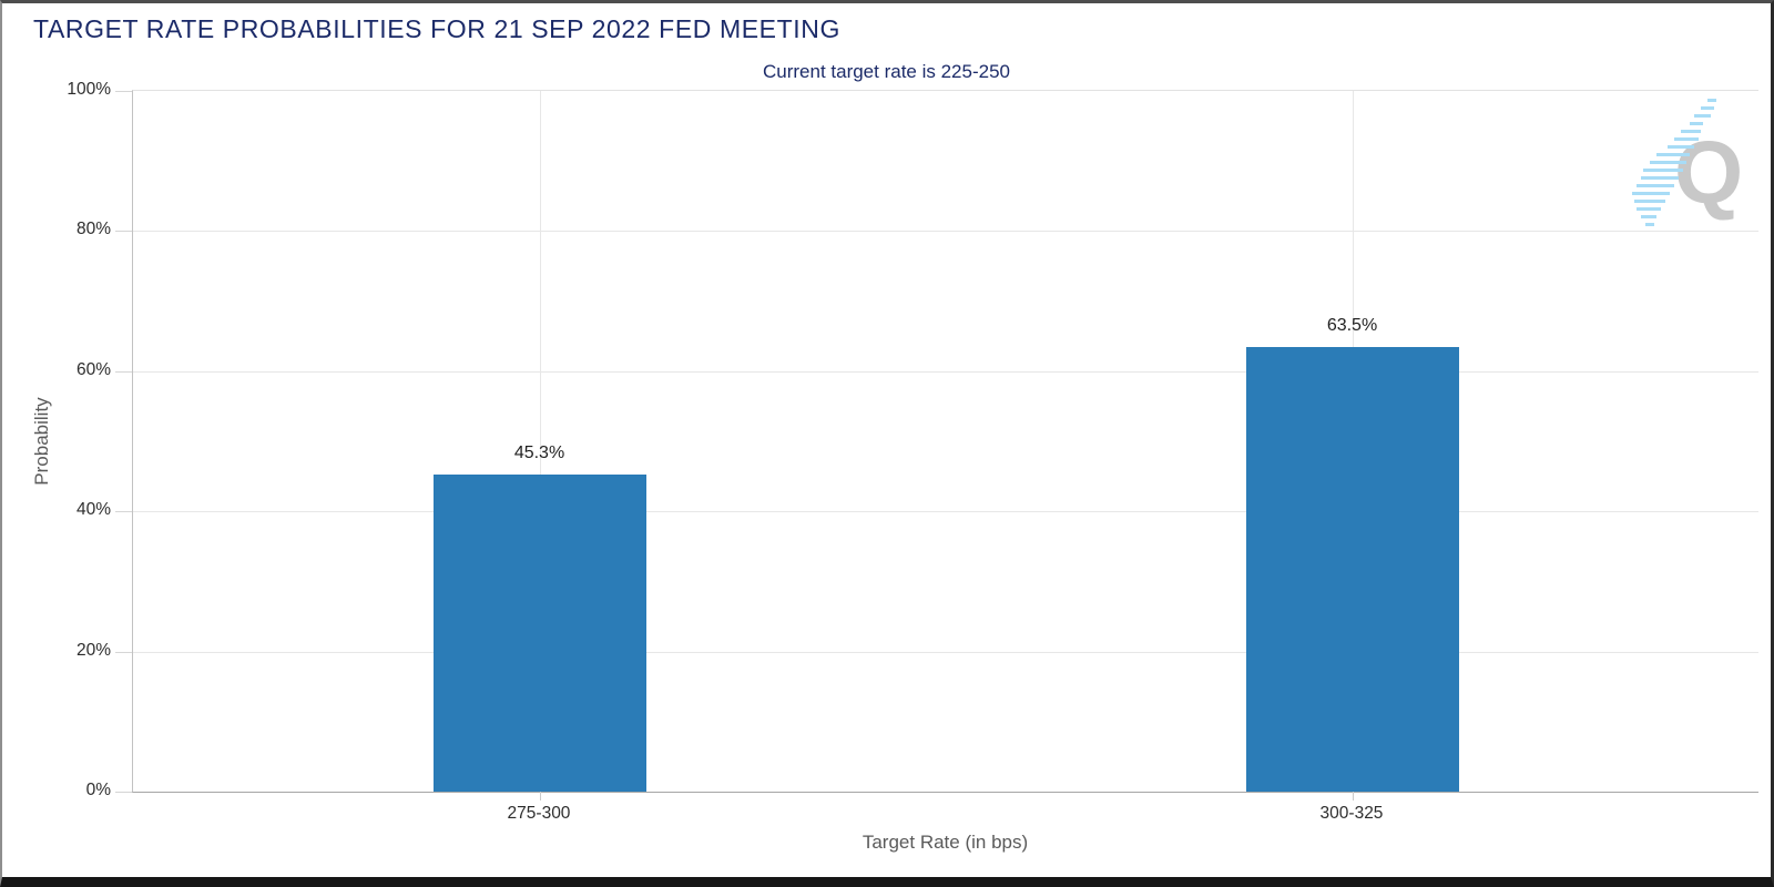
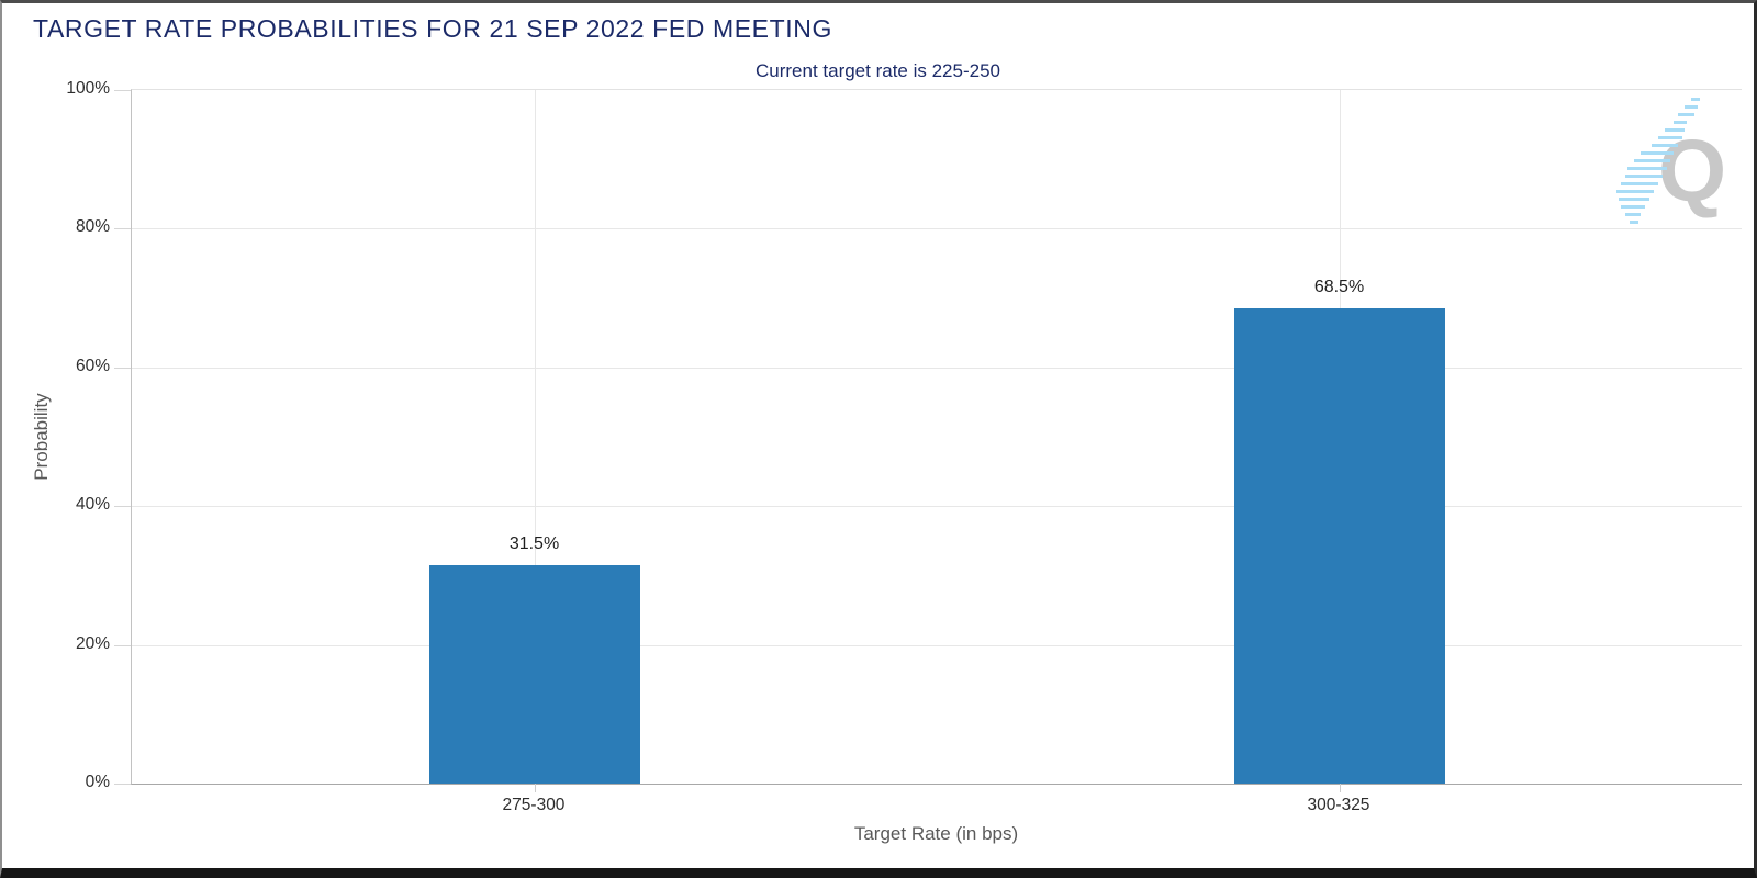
275-300: 45.3% -> 31.5%
300-325: 63.5% -> 68.5%
